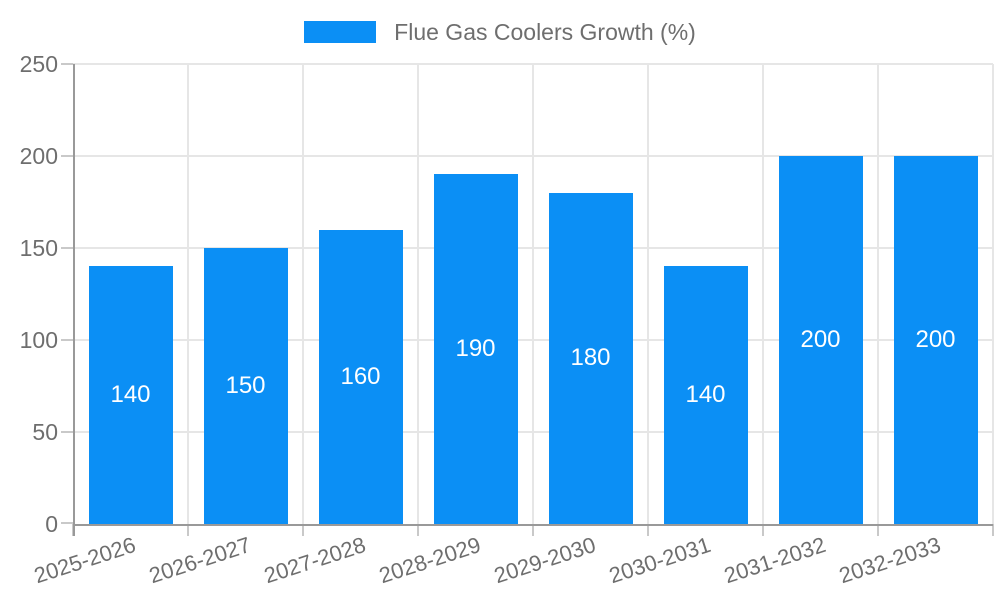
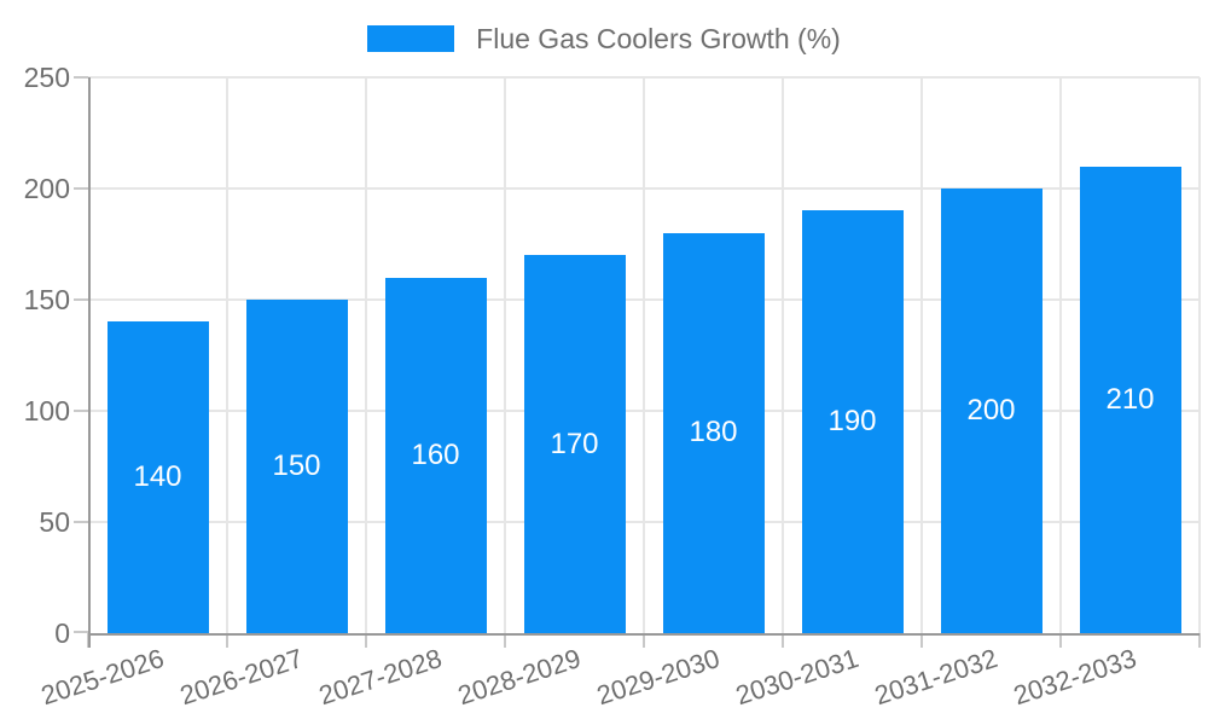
2028-2029: 190 -> 170
2030-2031: 140 -> 190
2032-2033: 200 -> 210
